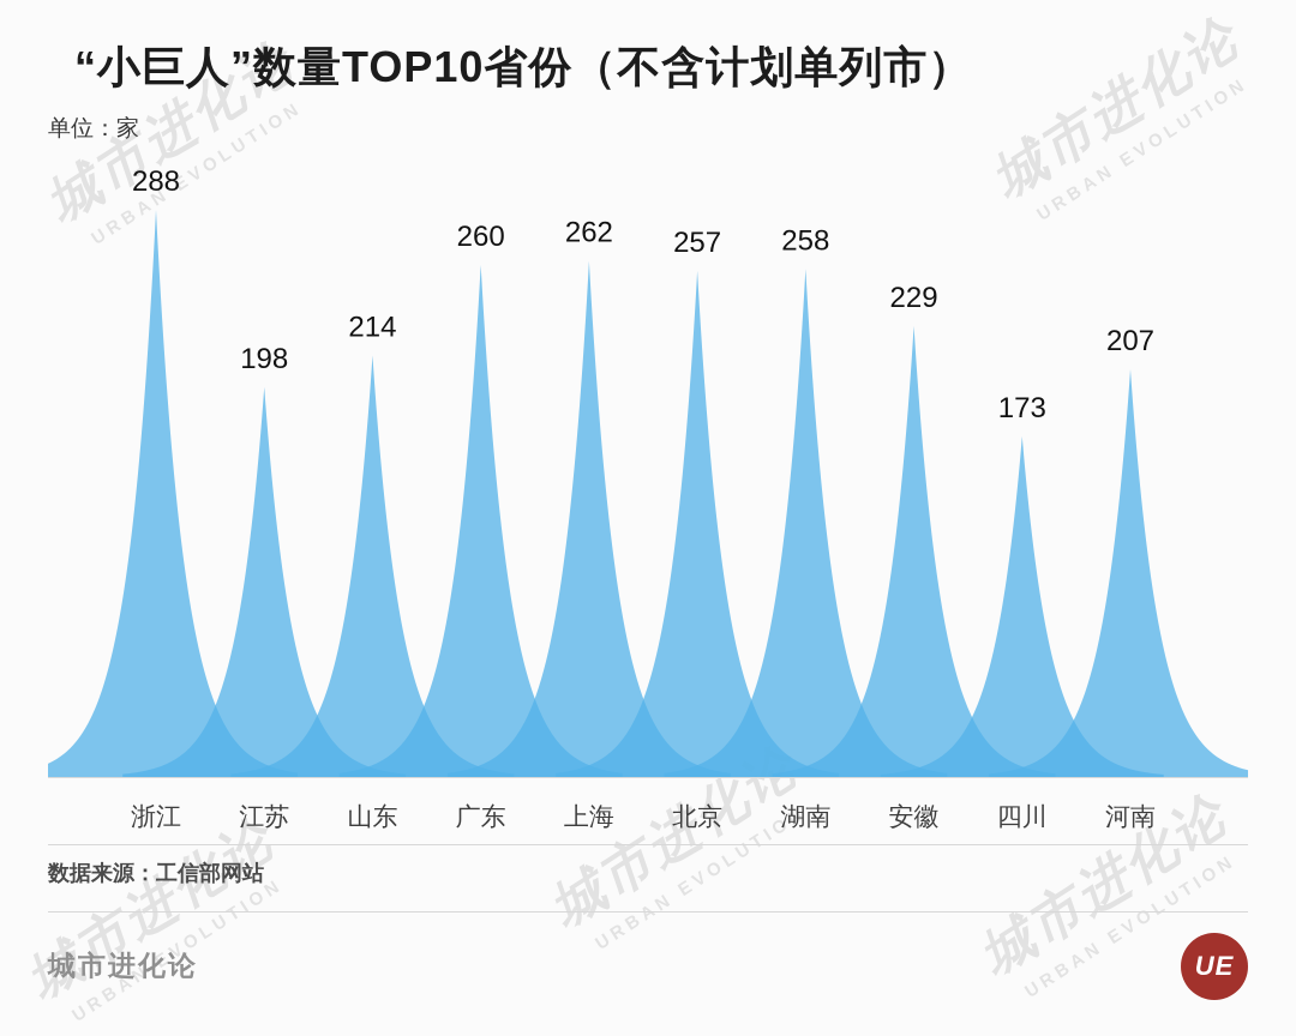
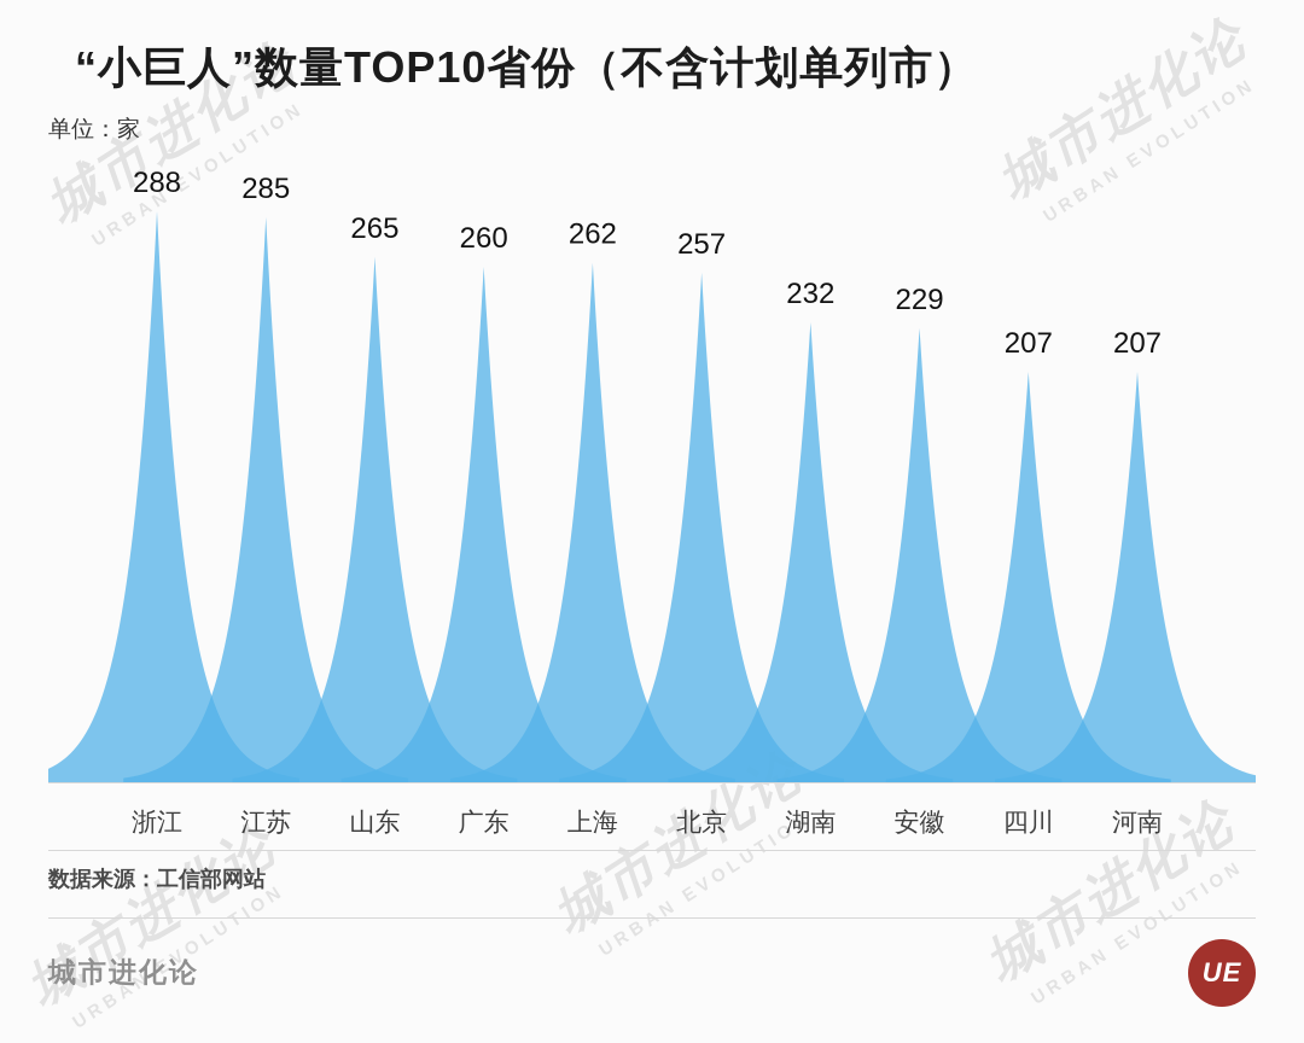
江苏: 198 -> 285
山东: 214 -> 265
湖南: 258 -> 232
四川: 173 -> 207
